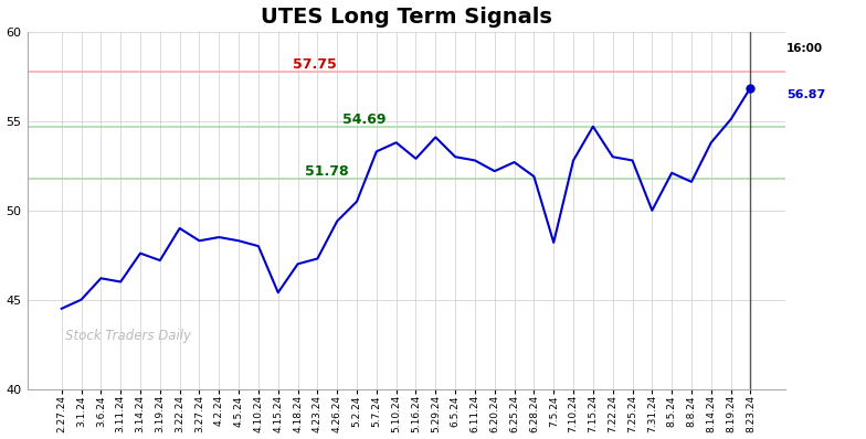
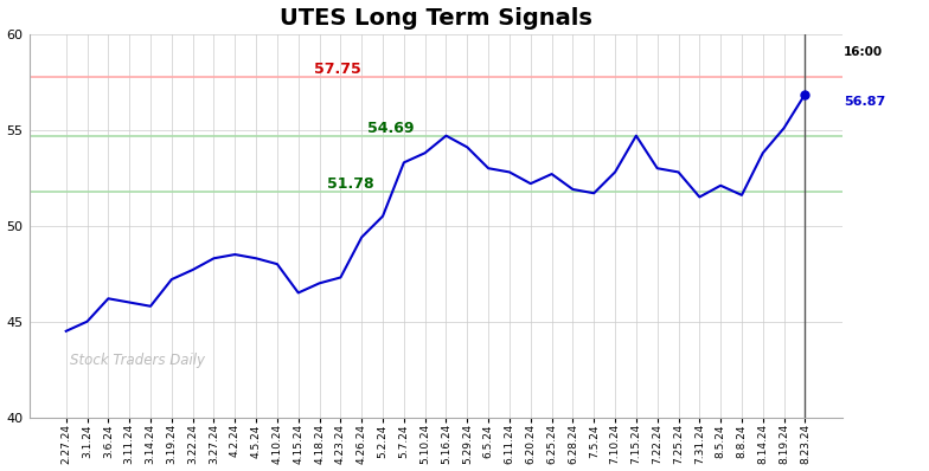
3.14.24: 47.6 -> 45.8
3.22.24: 49.0 -> 47.7
4.15.24: 45.4 -> 46.5
5.16.24: 52.9 -> 54.7
7.5.24: 48.2 -> 51.7
7.31.24: 50.0 -> 51.5
